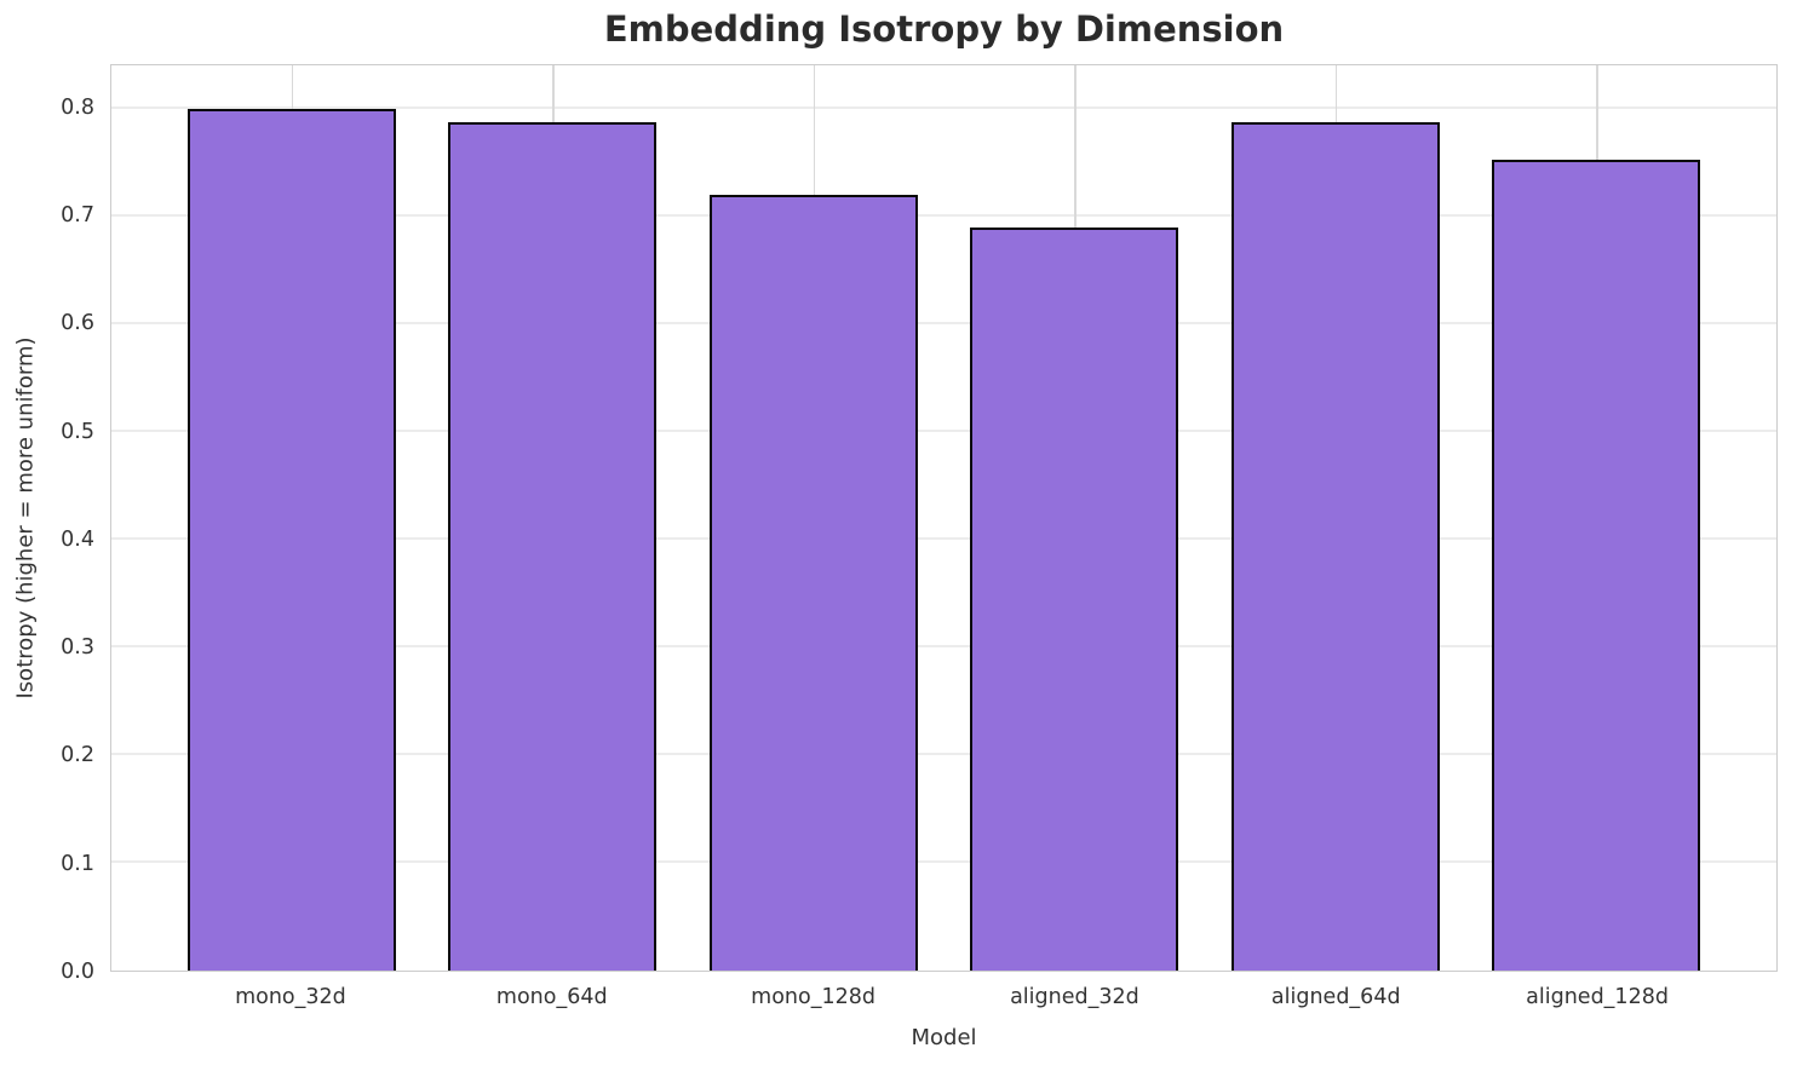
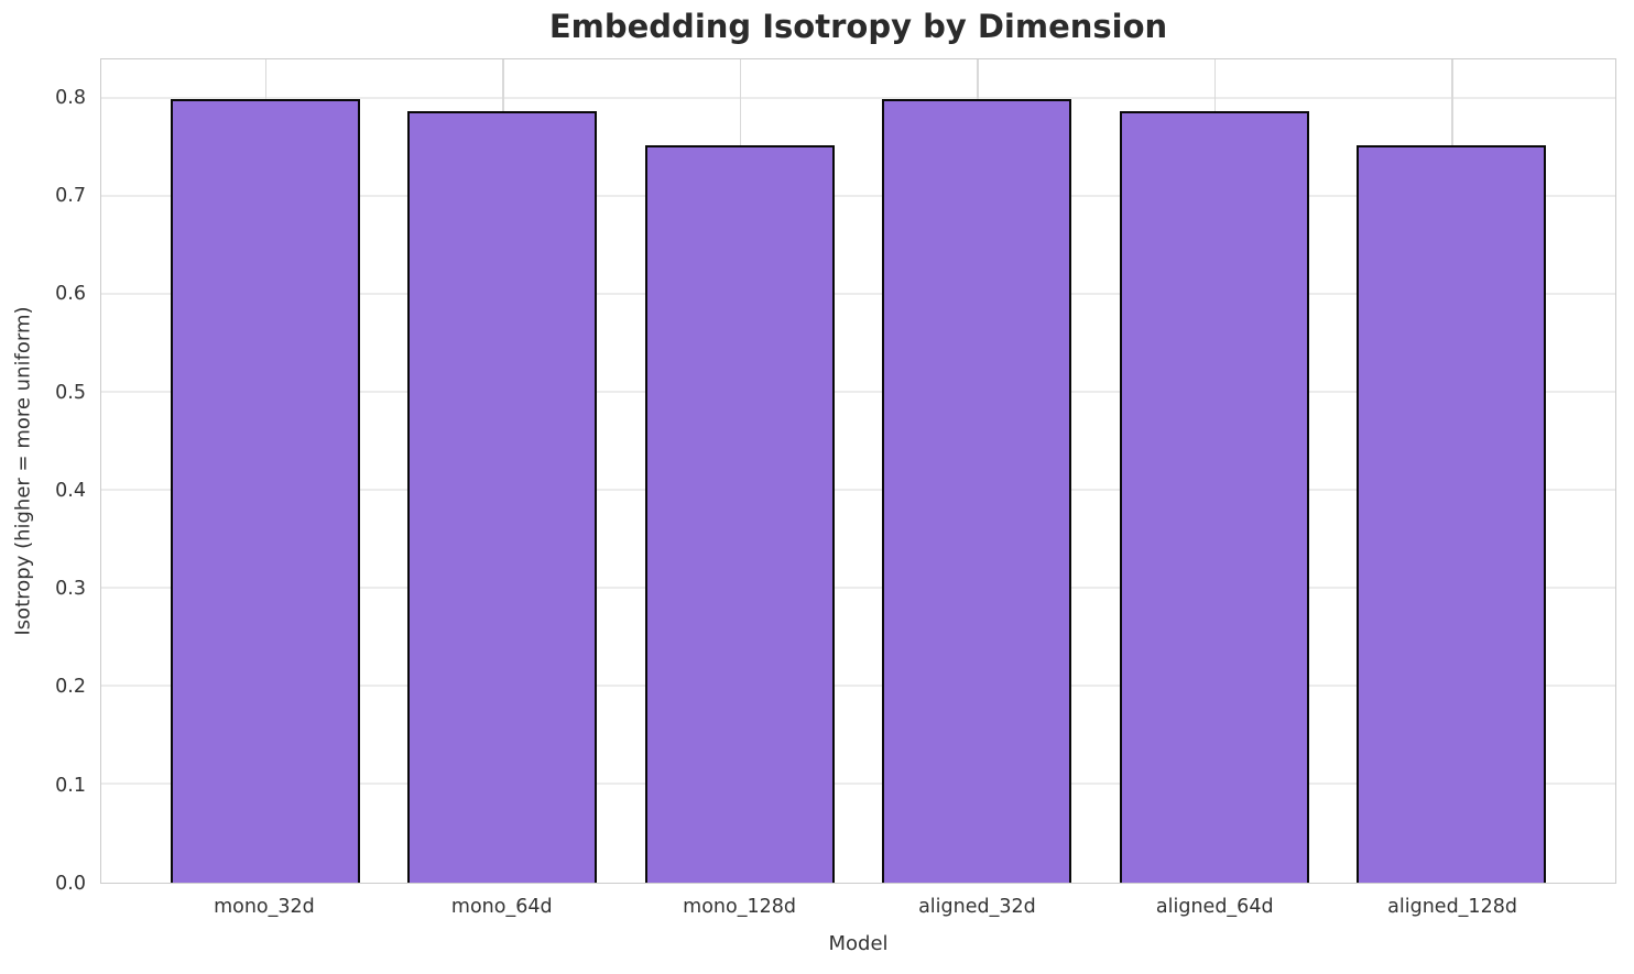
mono_128d: 0.72 -> 0.75
aligned_32d: 0.69 -> 0.80
